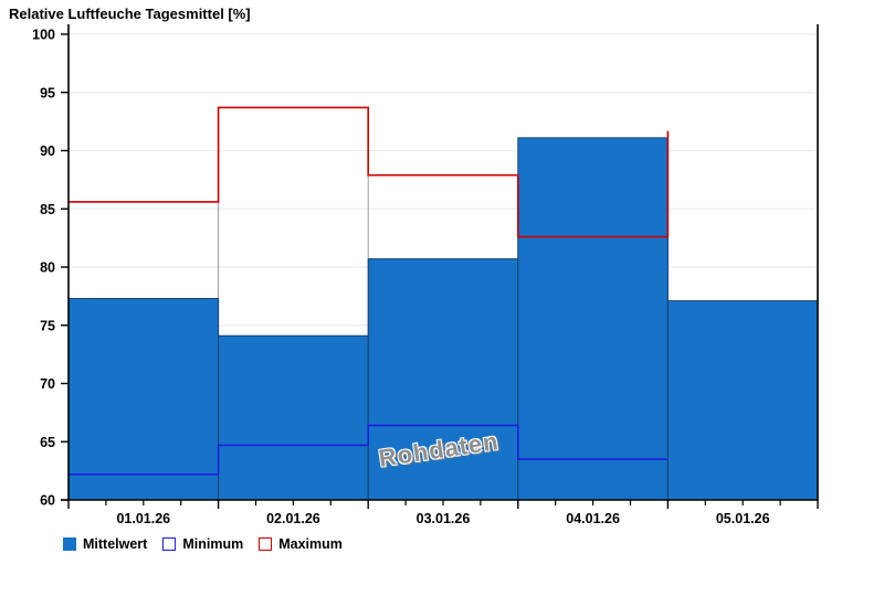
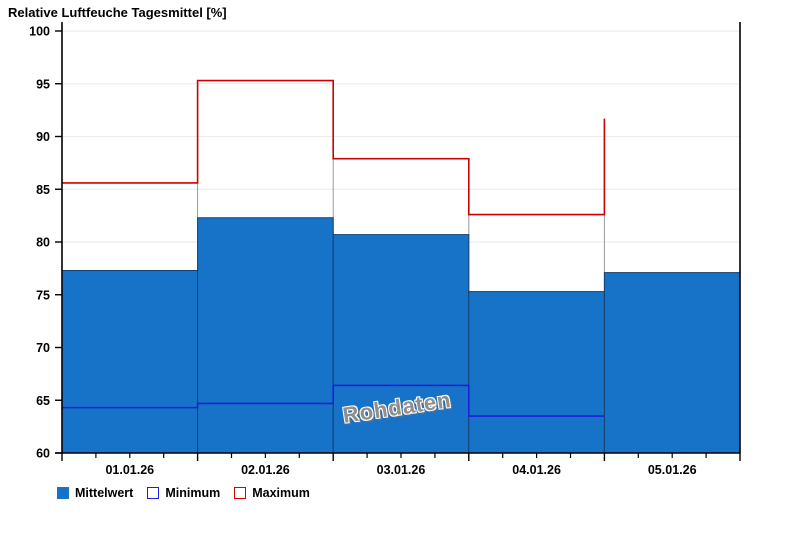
Minimum/01.01.26: 62.2 -> 64.3
Mittelwert/02.01.26: 74.1 -> 82.3
Maximum/02.01.26: 93.7 -> 95.3
Mittelwert/04.01.26: 91.1 -> 75.3
